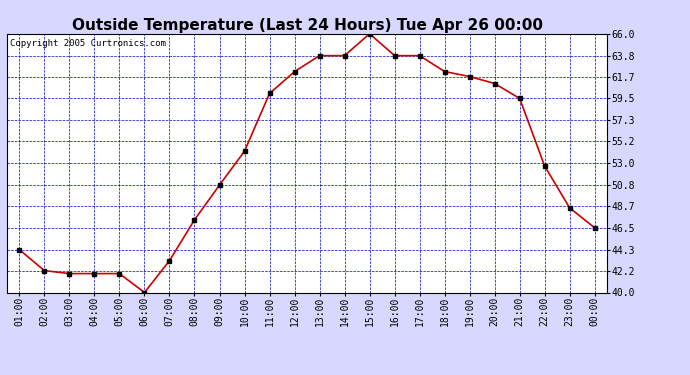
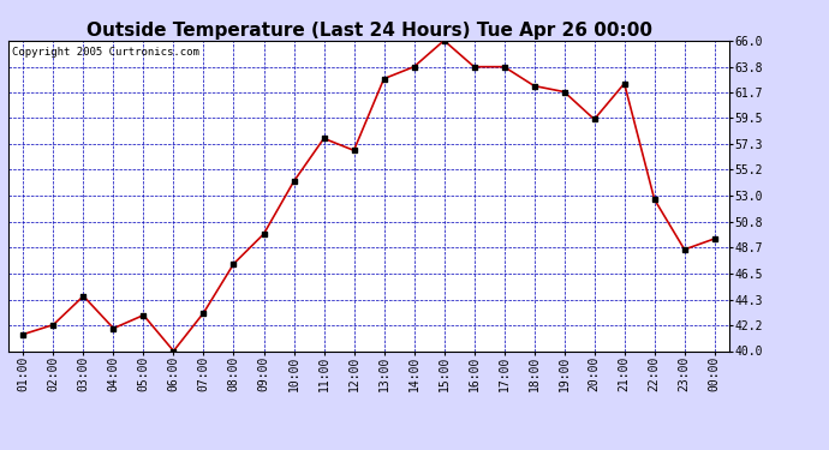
01:00: 44.3 -> 41.4
03:00: 41.9 -> 44.6
05:00: 41.9 -> 43.0
09:00: 50.8 -> 49.8
11:00: 60.0 -> 57.8
12:00: 62.2 -> 56.8
13:00: 63.8 -> 62.8
20:00: 61.0 -> 59.4
21:00: 59.5 -> 62.4
00:00: 46.5 -> 49.4
